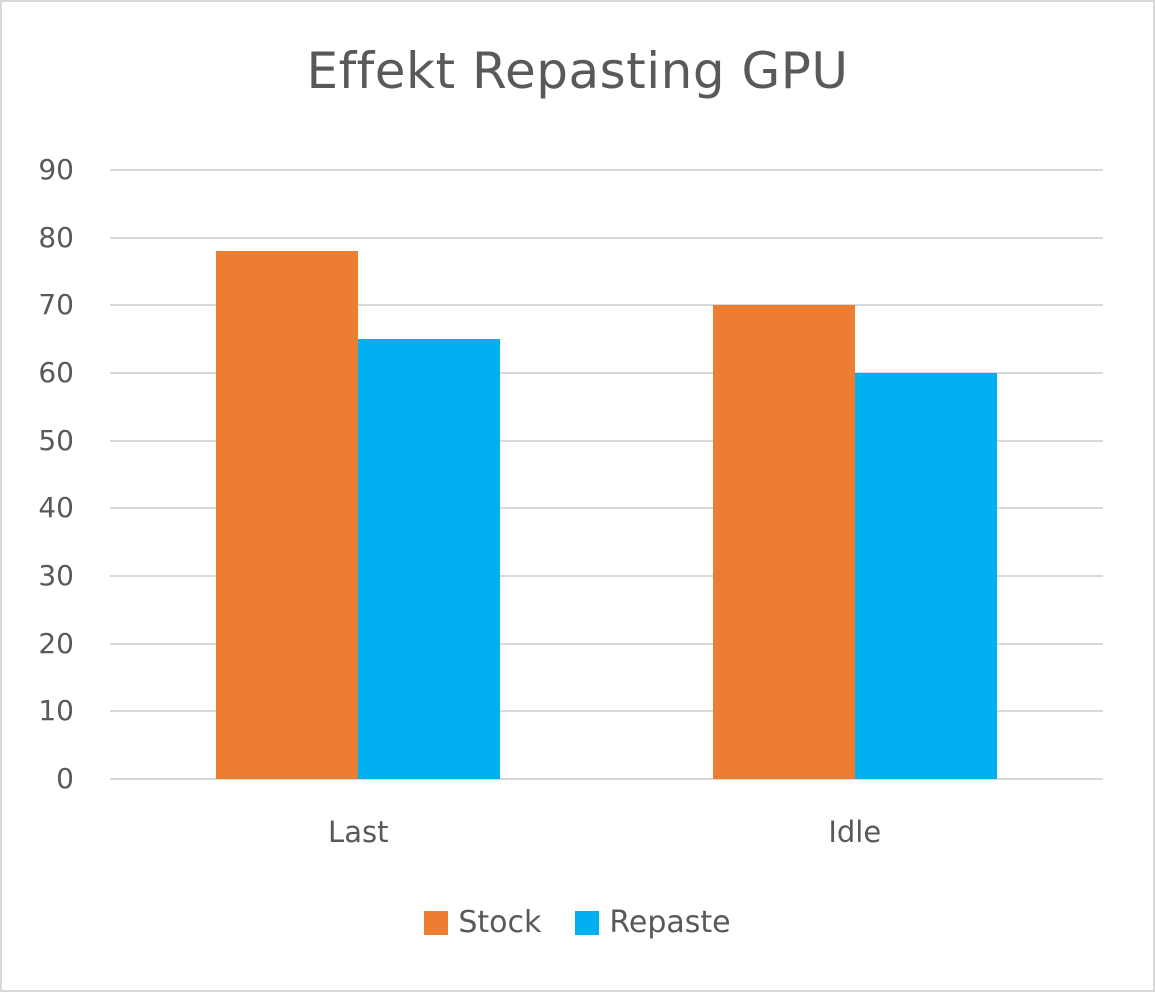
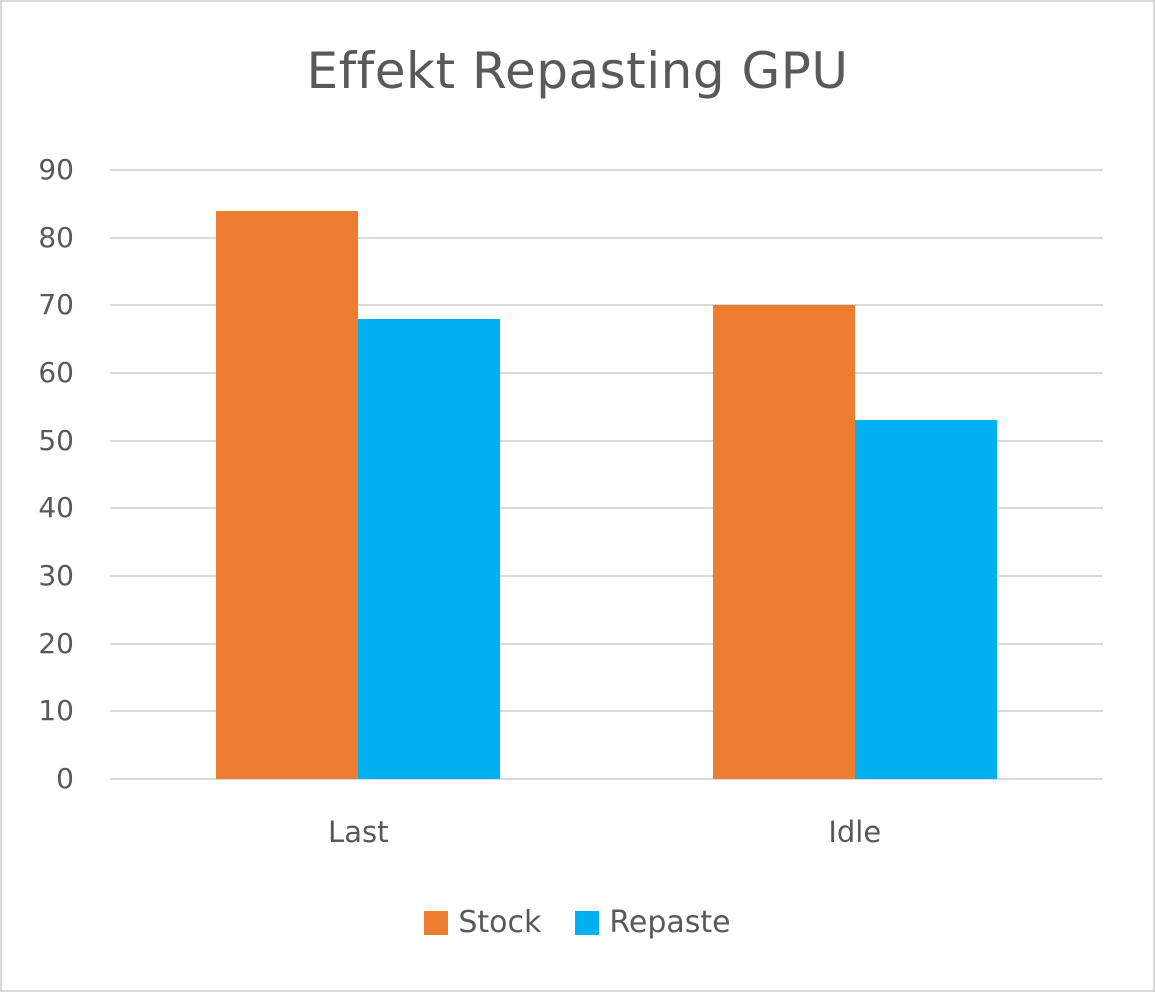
Stock/Last: 78 -> 84
Repaste/Last: 65 -> 68
Repaste/Idle: 60 -> 53
